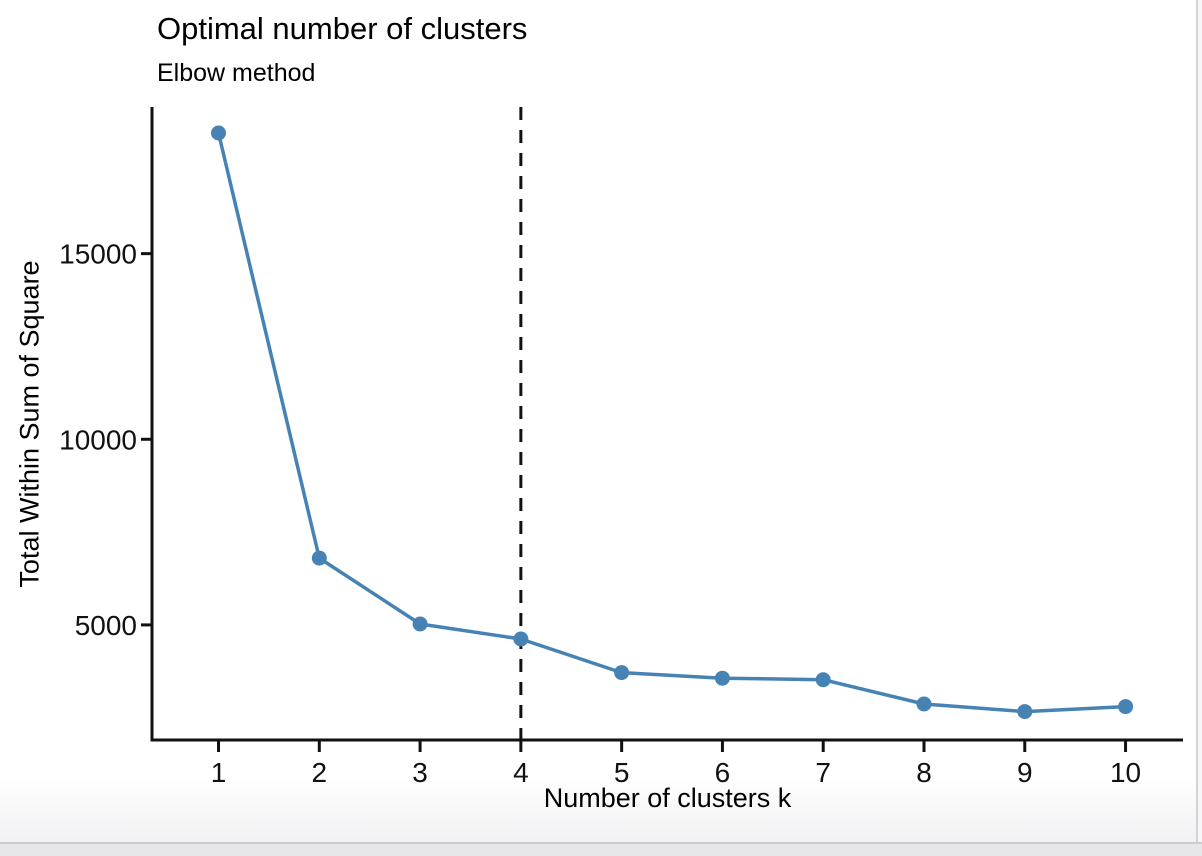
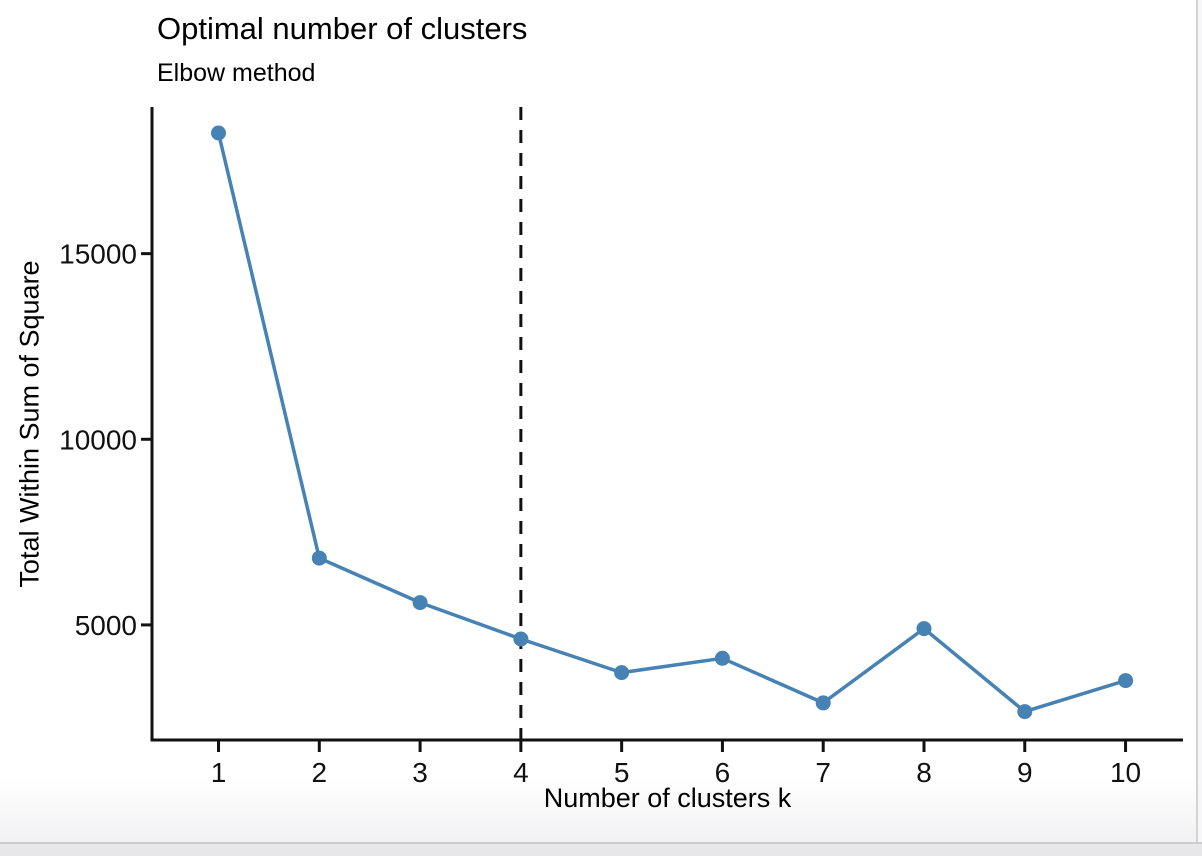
3: 5000 -> 5600
6: 3600 -> 4100
7: 3500 -> 2900
8: 2900 -> 4900
10: 2800 -> 3500
